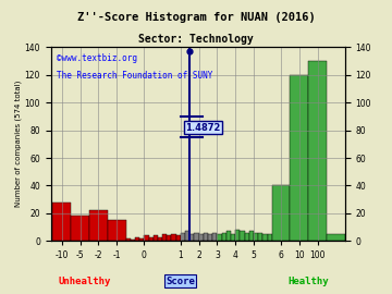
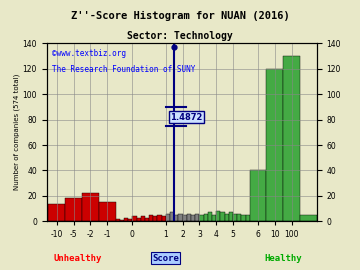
-10: 28 -> 14
